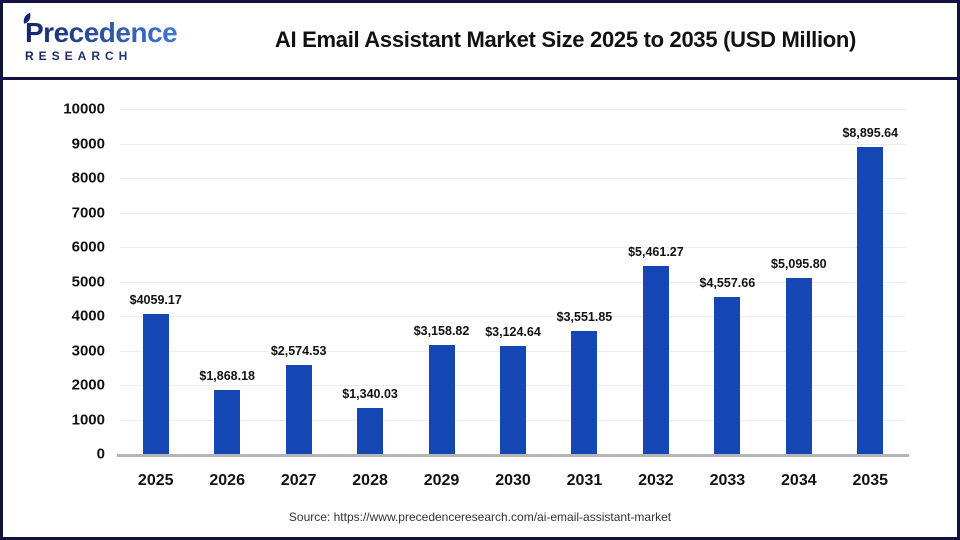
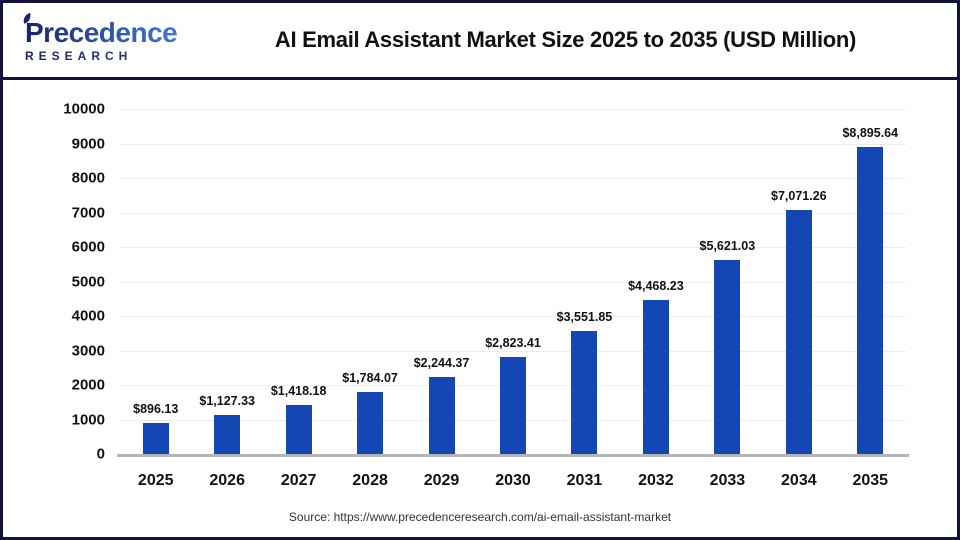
2025: $4059.17 -> $896.13
2026: $1,868.18 -> $1,127.33
2027: $2,574.53 -> $1,418.18
2028: $1,340.03 -> $1,784.07
2029: $3,158.82 -> $2,244.37
2030: $3,124.64 -> $2,823.41
2032: $5,461.27 -> $4,468.23
2033: $4,557.66 -> $5,621.03
2034: $5,095.80 -> $7,071.26
